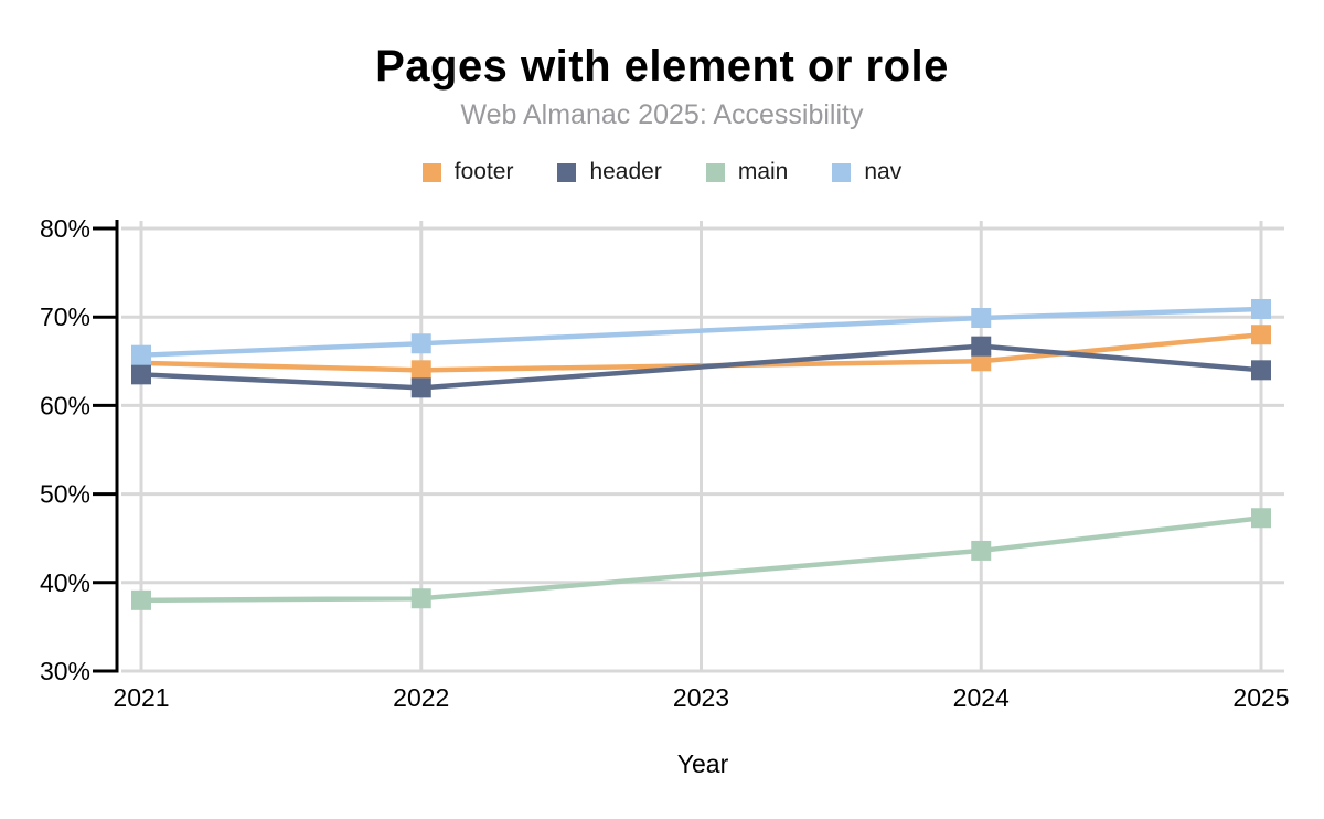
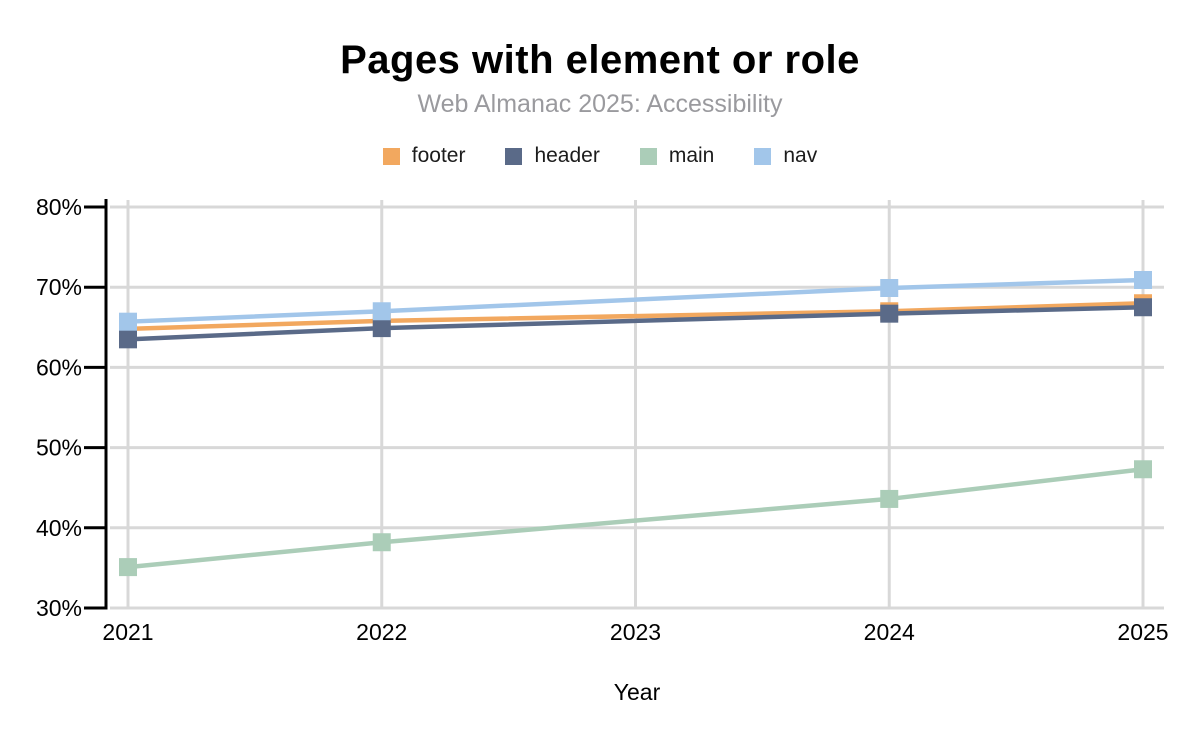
main/2021: 38% -> 35%
footer/2022: 64% -> 66%
header/2022: 62% -> 65%
footer/2024: 65% -> 67%
header/2025: 64% -> 68%
